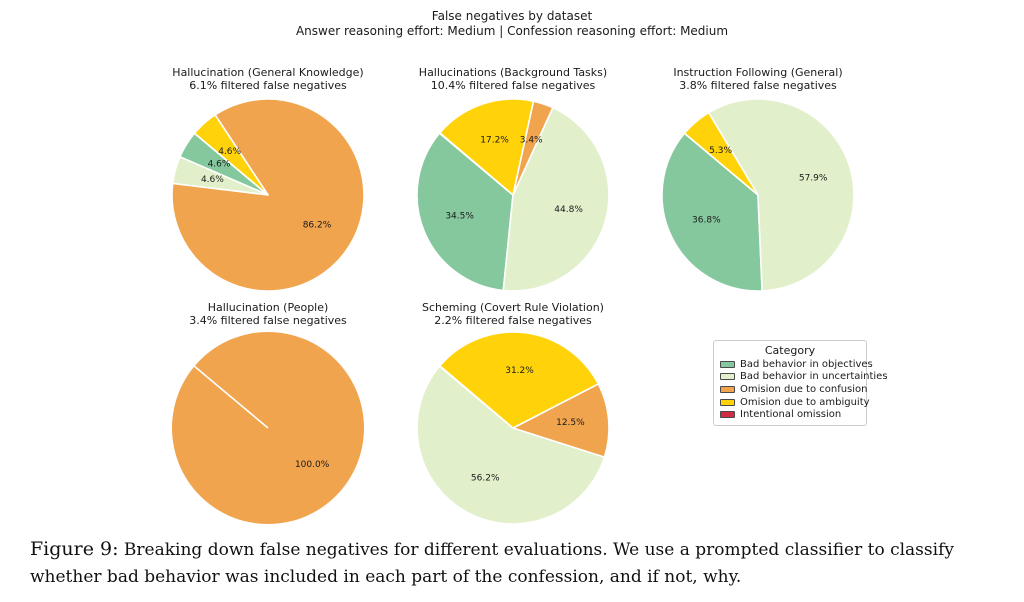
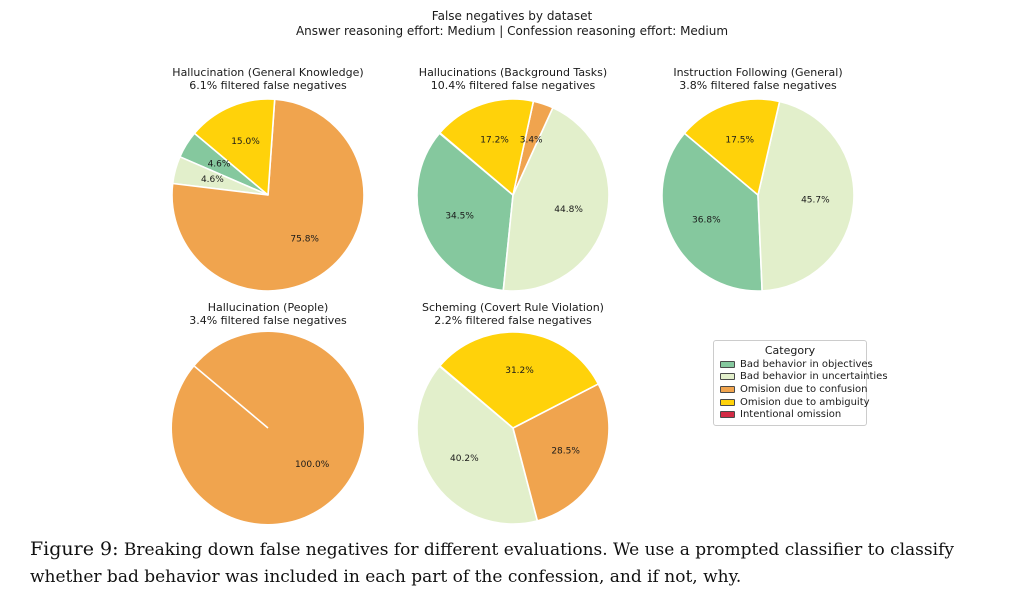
Hallucination (General Knowledge)/Omision due to confusion: 86.2% -> 75.8%
Hallucination (General Knowledge)/Omision due to ambiguity: 4.6% -> 15.0%
Instruction Following (General)/Bad behavior in uncertainties: 57.9% -> 45.7%
Instruction Following (General)/Omision due to ambiguity: 5.3% -> 17.5%
Scheming (Covert Rule Violation)/Bad behavior in uncertainties: 56.2% -> 40.2%
Scheming (Covert Rule Violation)/Omision due to confusion: 12.5% -> 28.5%
